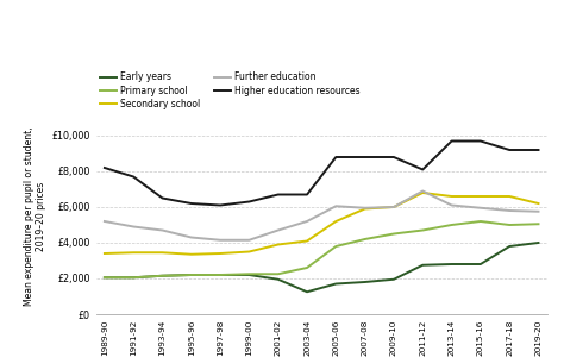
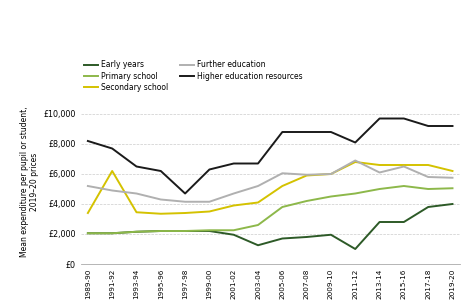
Secondary school/1991-92: £3,400 -> £6,200
Higher education resources/1997-98: £6,100 -> £4,700
Early years/2011-12: £2,800 -> £1,000
Further education/2015-16: £6,000 -> £6,500
